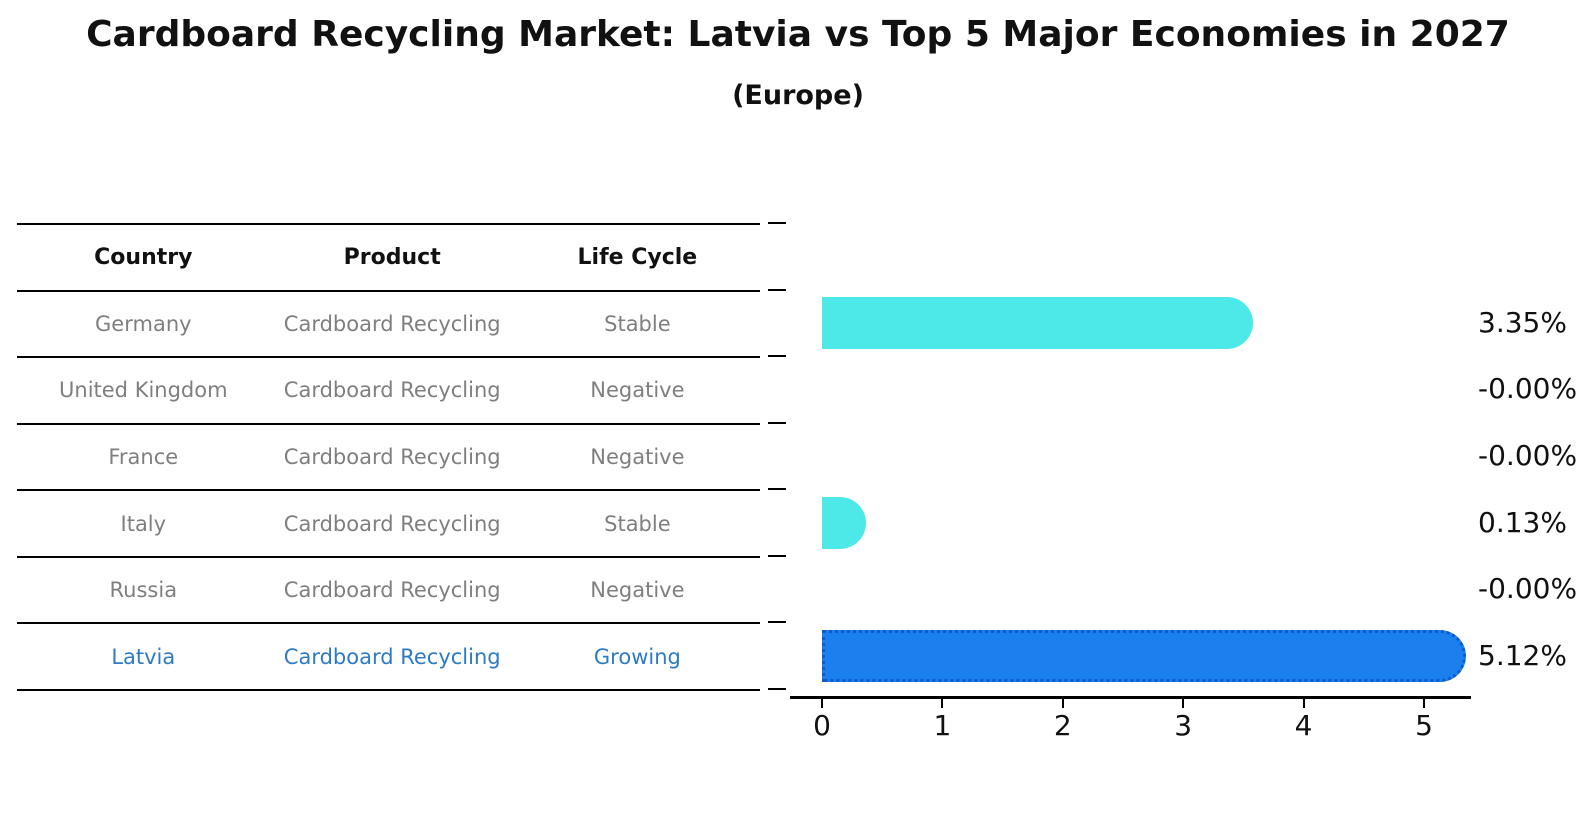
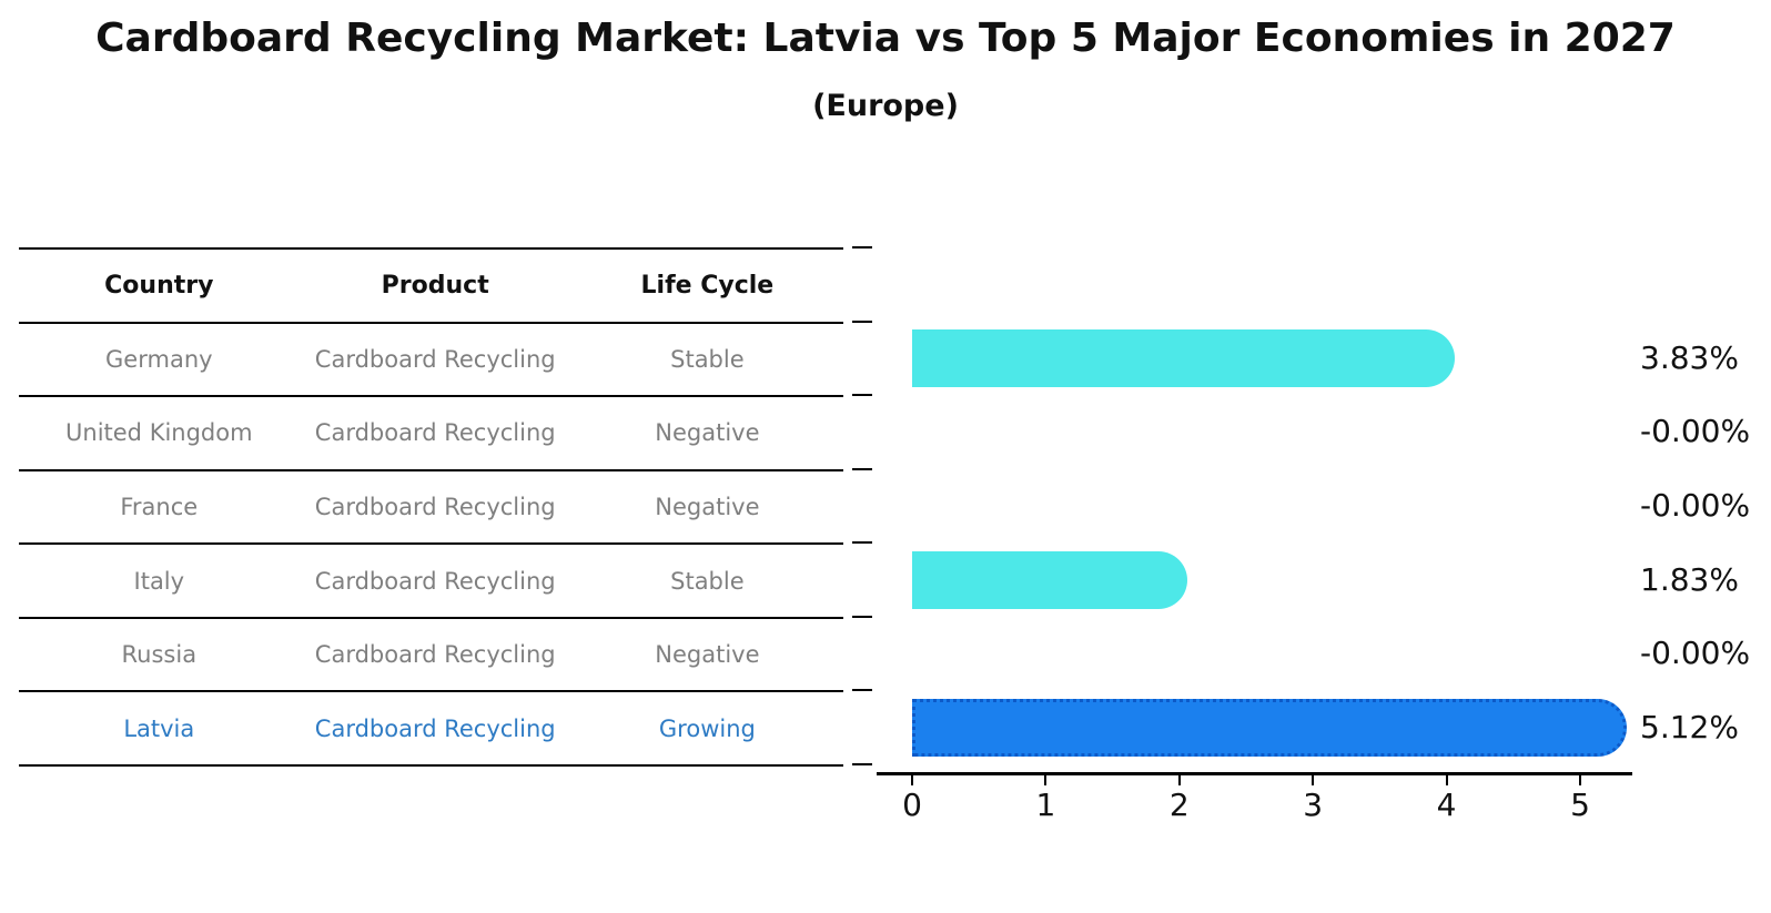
Germany: 3.35% -> 3.83%
Italy: 0.13% -> 1.83%
